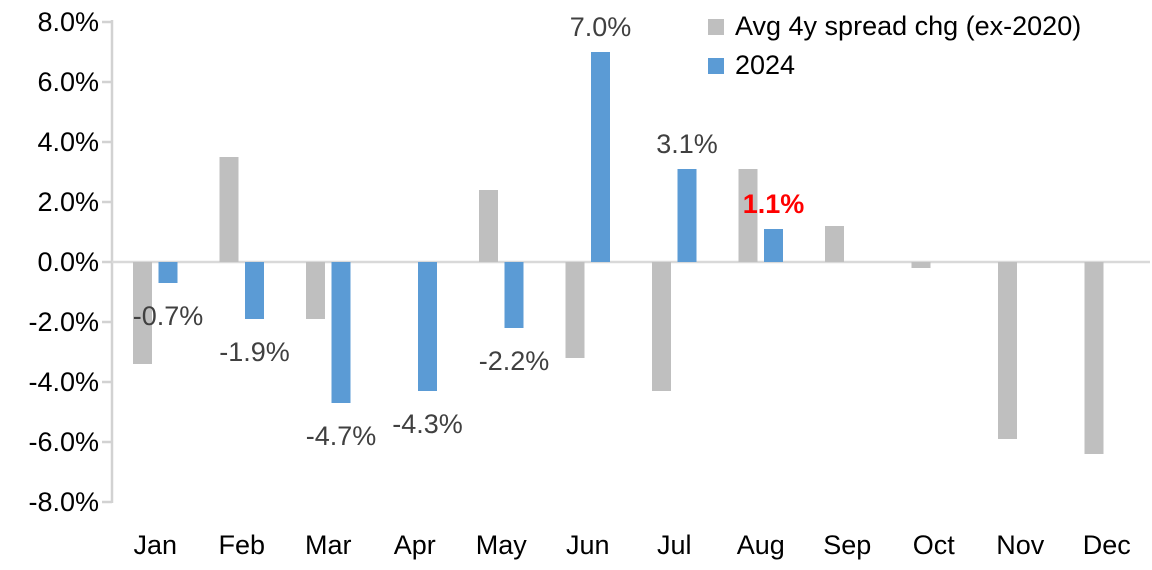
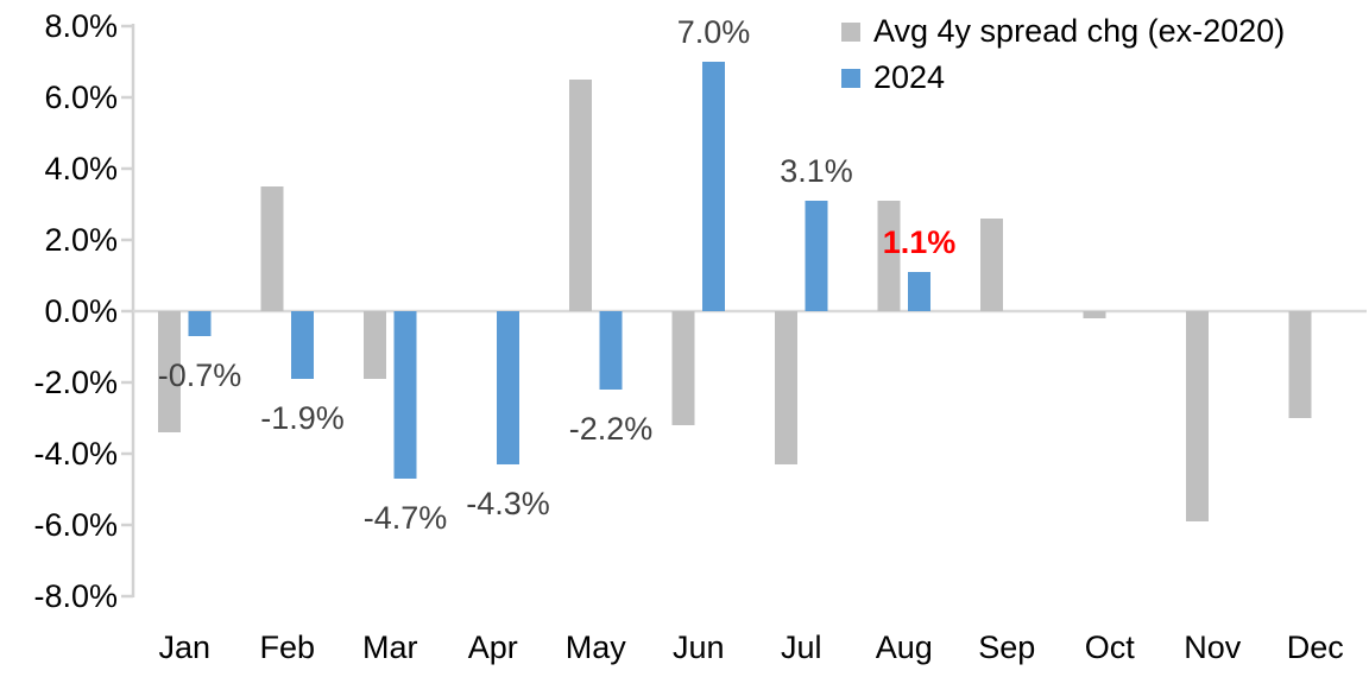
Avg 4y spread chg (ex-2020)/May: 2.4% -> 6.5%
Avg 4y spread chg (ex-2020)/Sep: 1.2% -> 2.6%
Avg 4y spread chg (ex-2020)/Dec: -6.4% -> -3.0%
